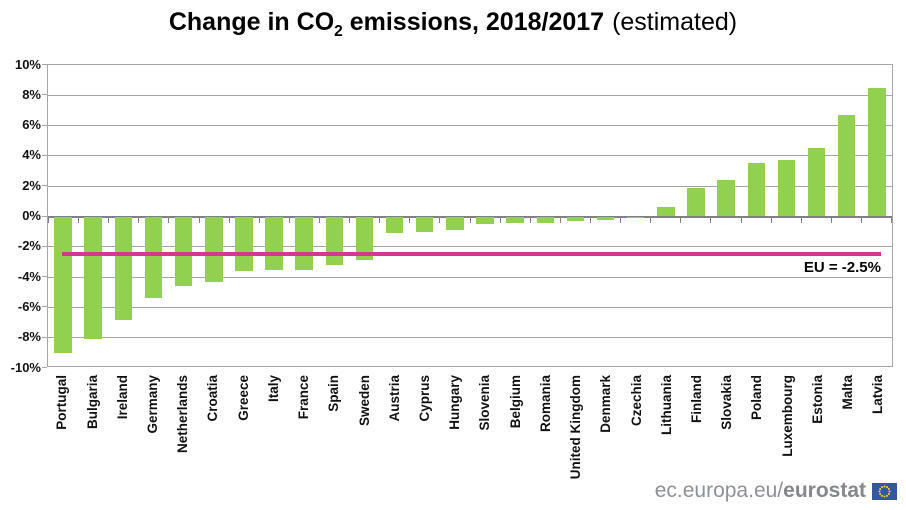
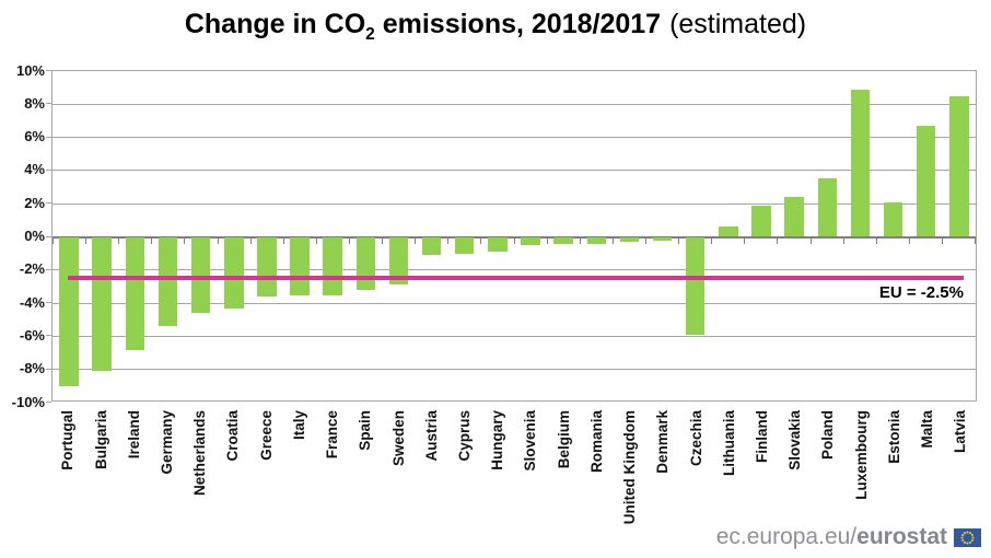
Czechia: -0.1% -> -5.9%
Luxembourg: 3.7% -> 8.9%
Estonia: 4.5% -> 2.1%
